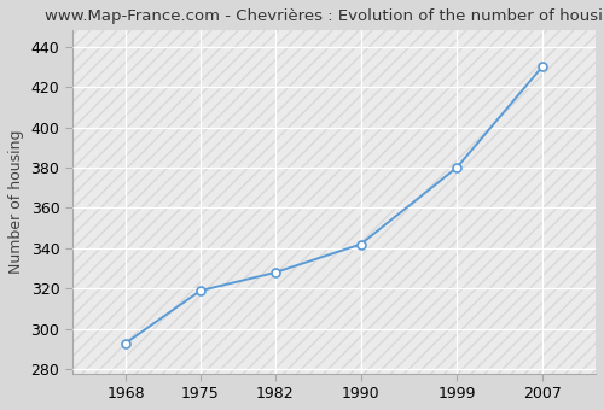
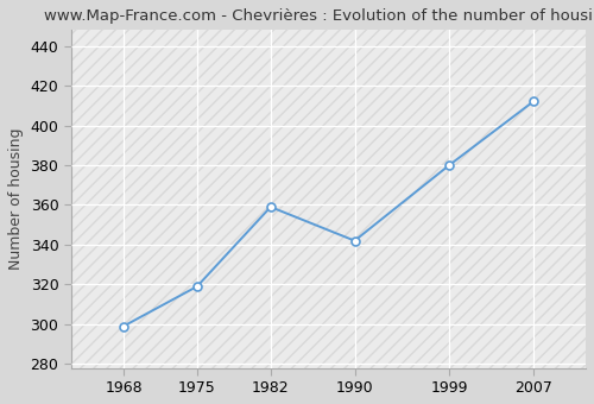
1968: 293 -> 299
1982: 328 -> 359
2007: 430 -> 412
